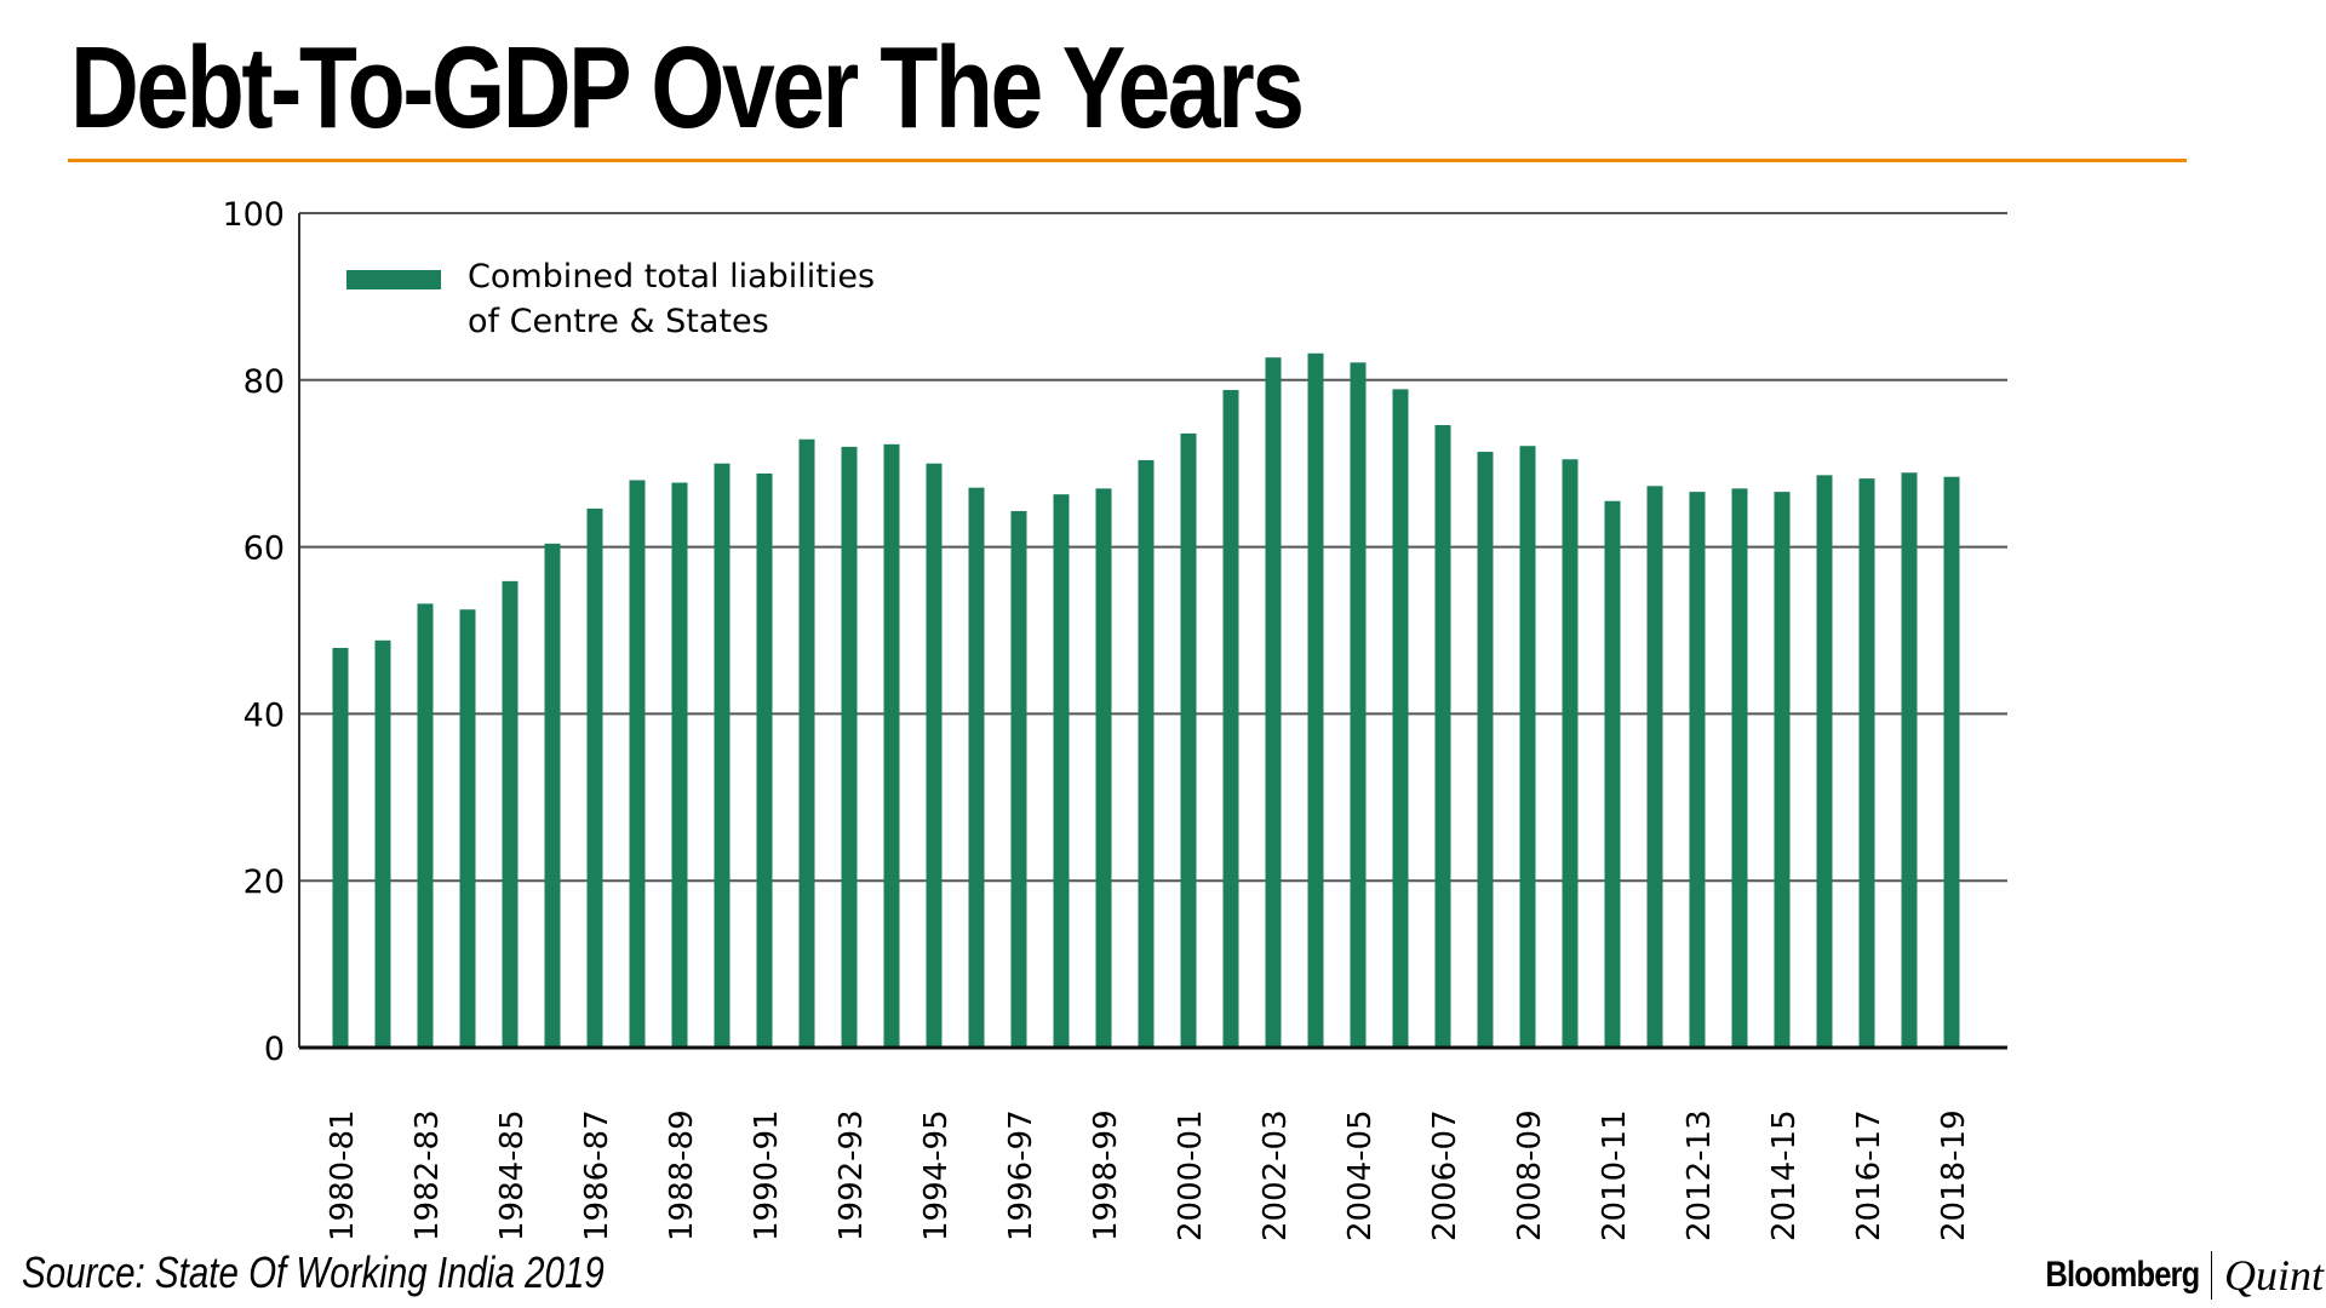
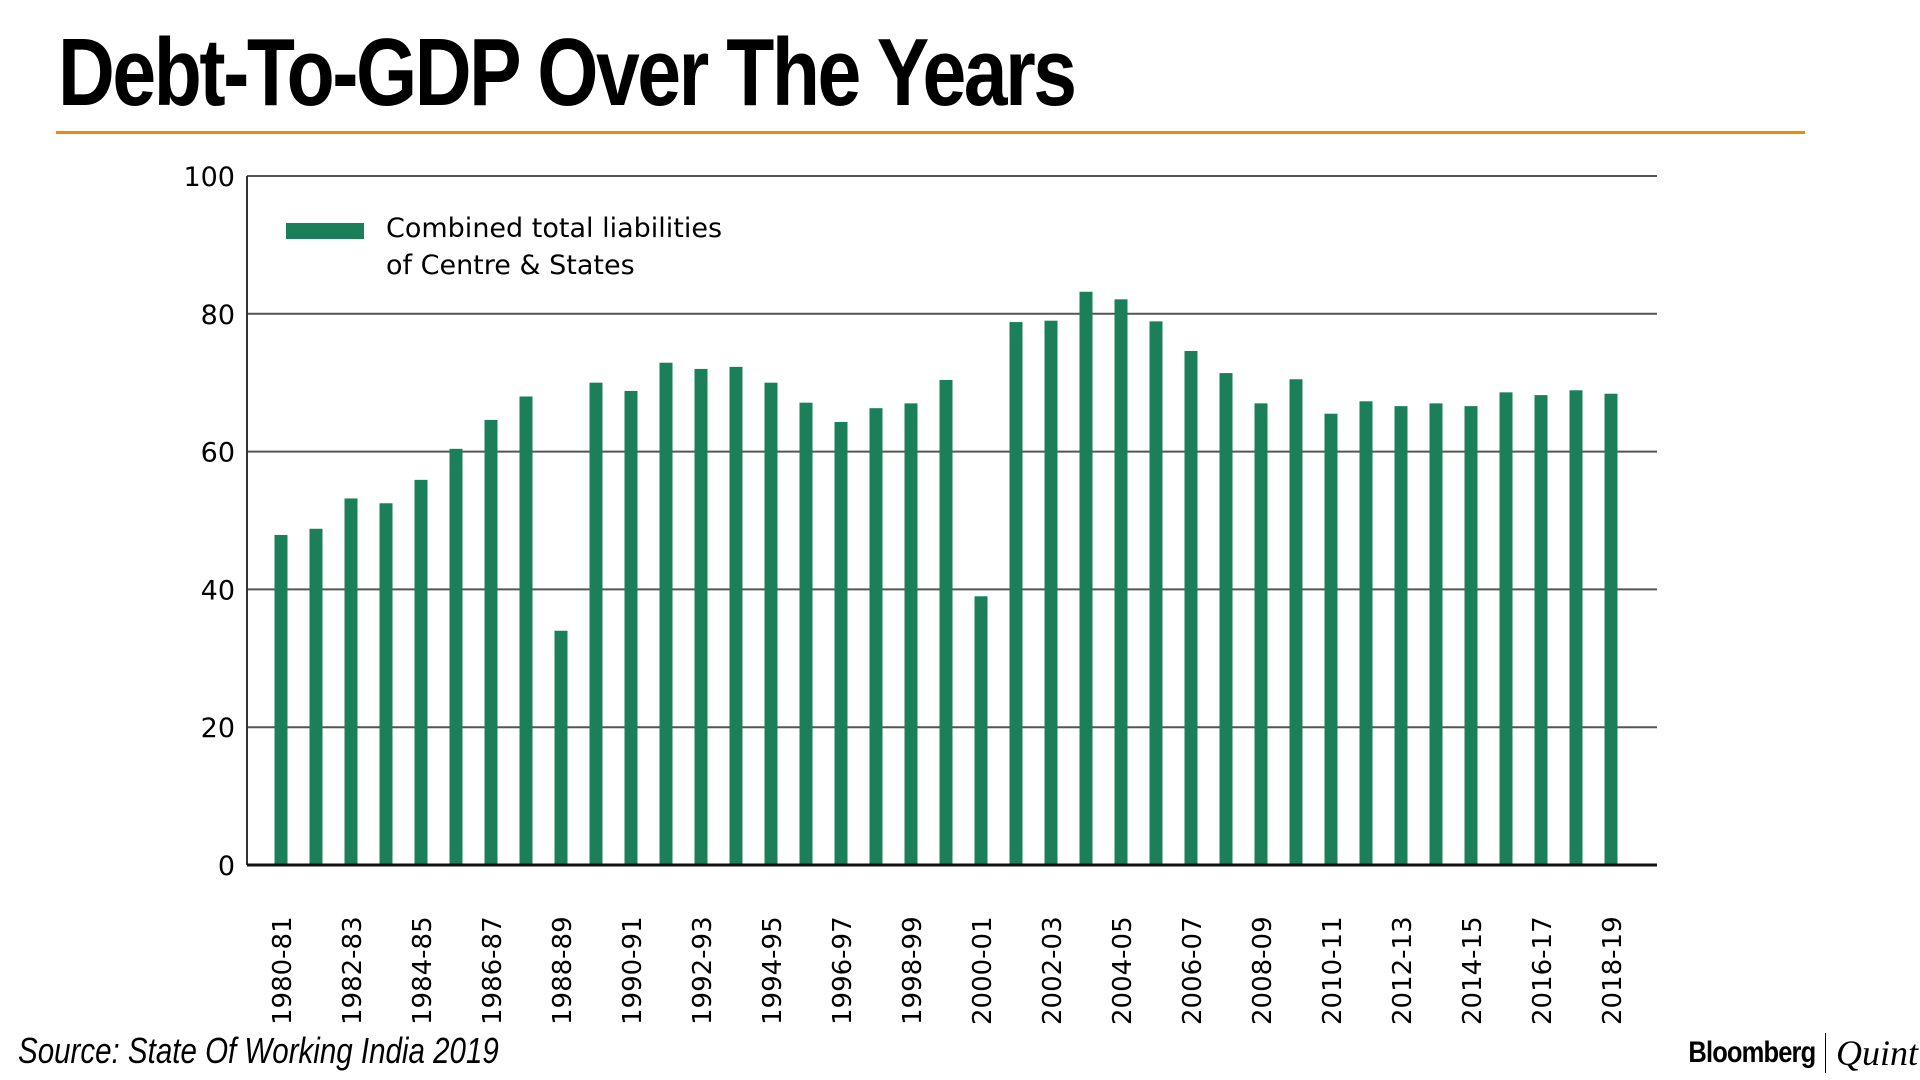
1988-89: 68 -> 34
2000-01: 74 -> 39
2002-03: 83 -> 79
2008-09: 72 -> 67
